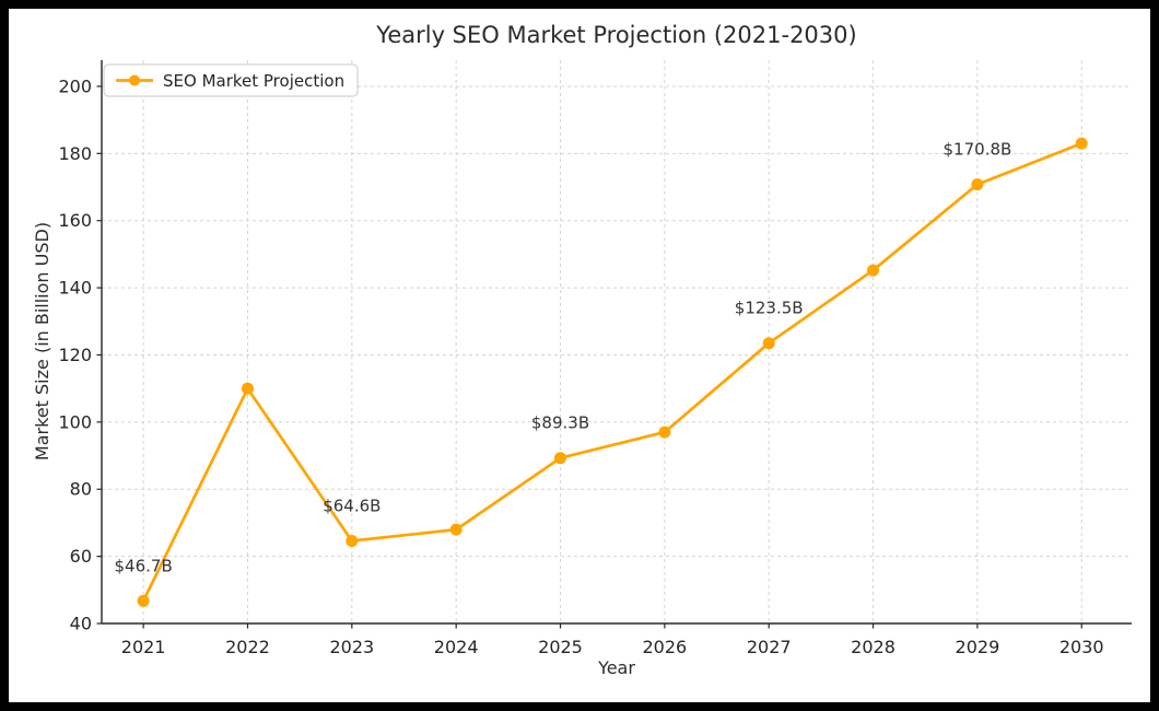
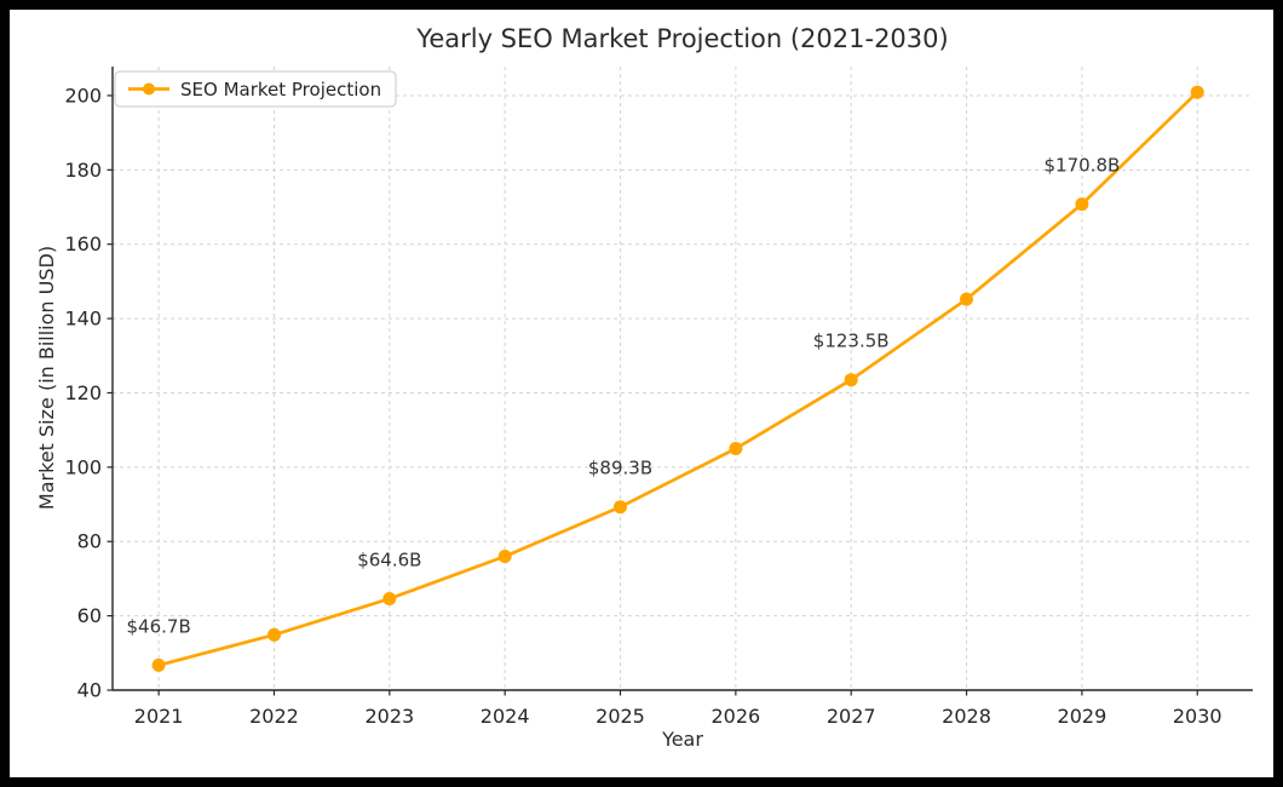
2022: 110 -> 55
2024: 68 -> 76
2026: 97 -> 105
2030: 183 -> 201
